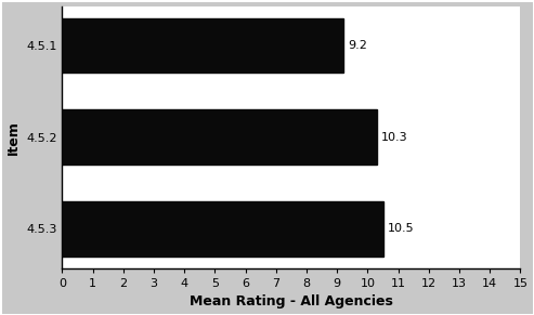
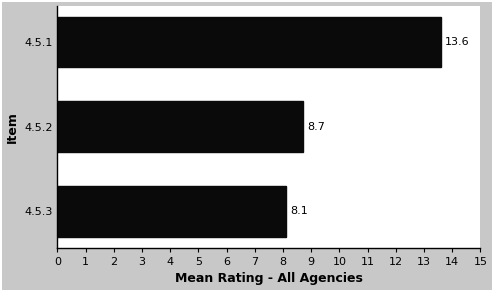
4.5.1: 9.2 -> 13.6
4.5.2: 10.3 -> 8.7
4.5.3: 10.5 -> 8.1
